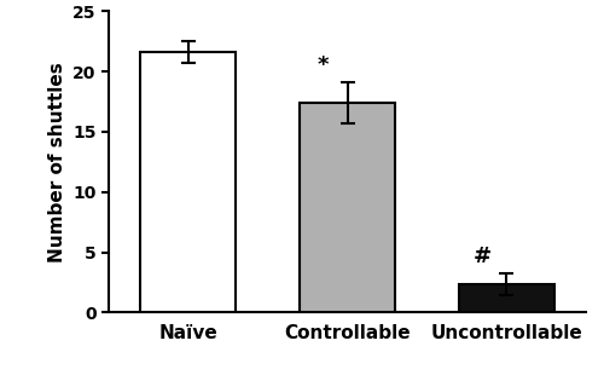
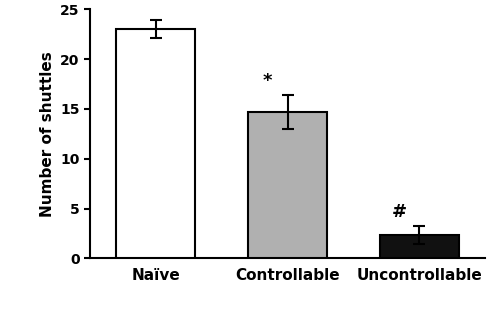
Naïve: 21.6 -> 23.0
Controllable: 17.4 -> 14.7
